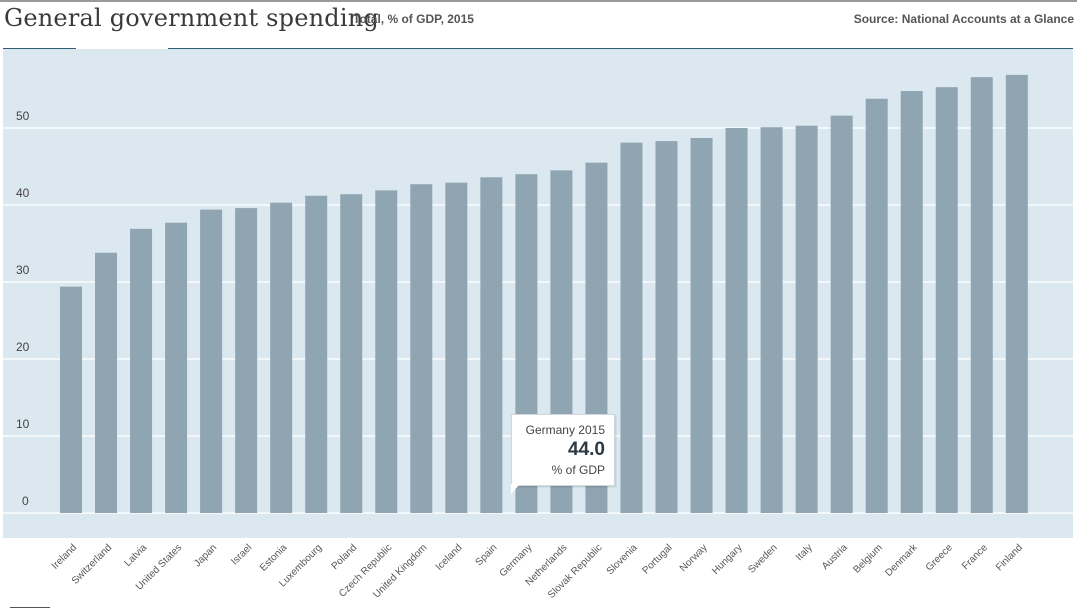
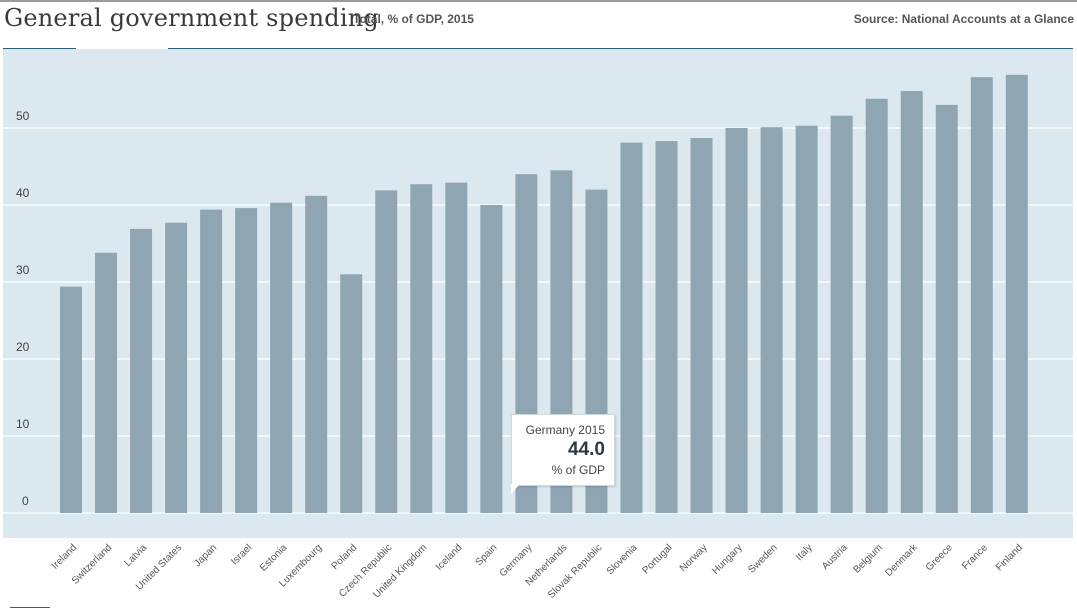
Poland: 41 -> 31
Spain: 44 -> 40
Slovak Republic: 46 -> 42
Greece: 55 -> 53
